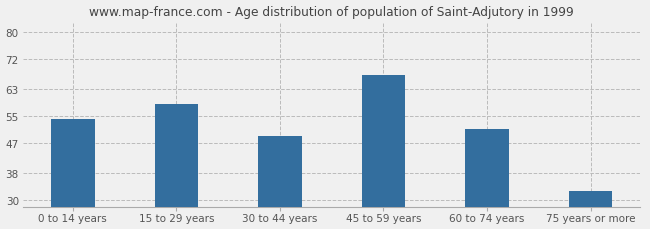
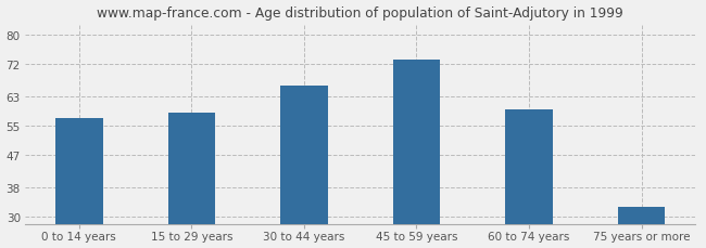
0 to 14 years: 54.0 -> 57.0
30 to 44 years: 49.0 -> 66.0
45 to 59 years: 67.0 -> 73.0
60 to 74 years: 51.0 -> 59.5
